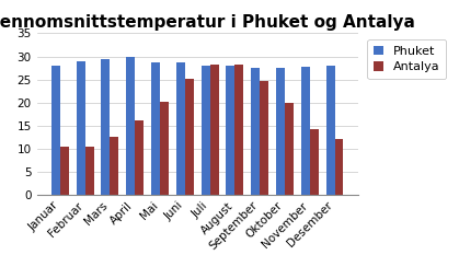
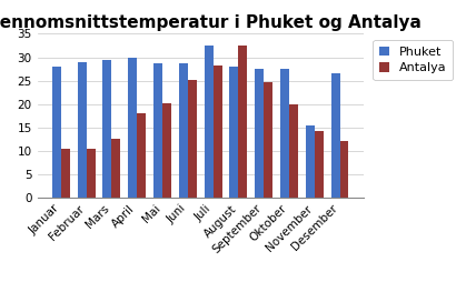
Antalya/April: 16.2 -> 18.0
Phuket/Juli: 28.1 -> 32.5
Antalya/August: 28.3 -> 32.5
Phuket/November: 27.8 -> 15.5
Phuket/Desember: 28.0 -> 26.5
